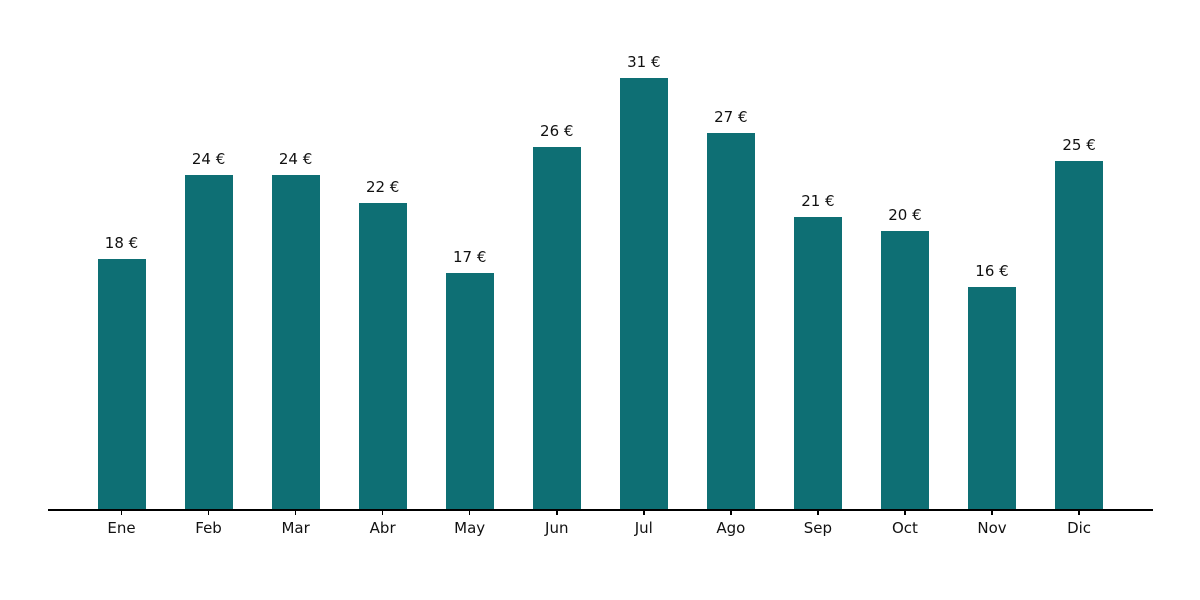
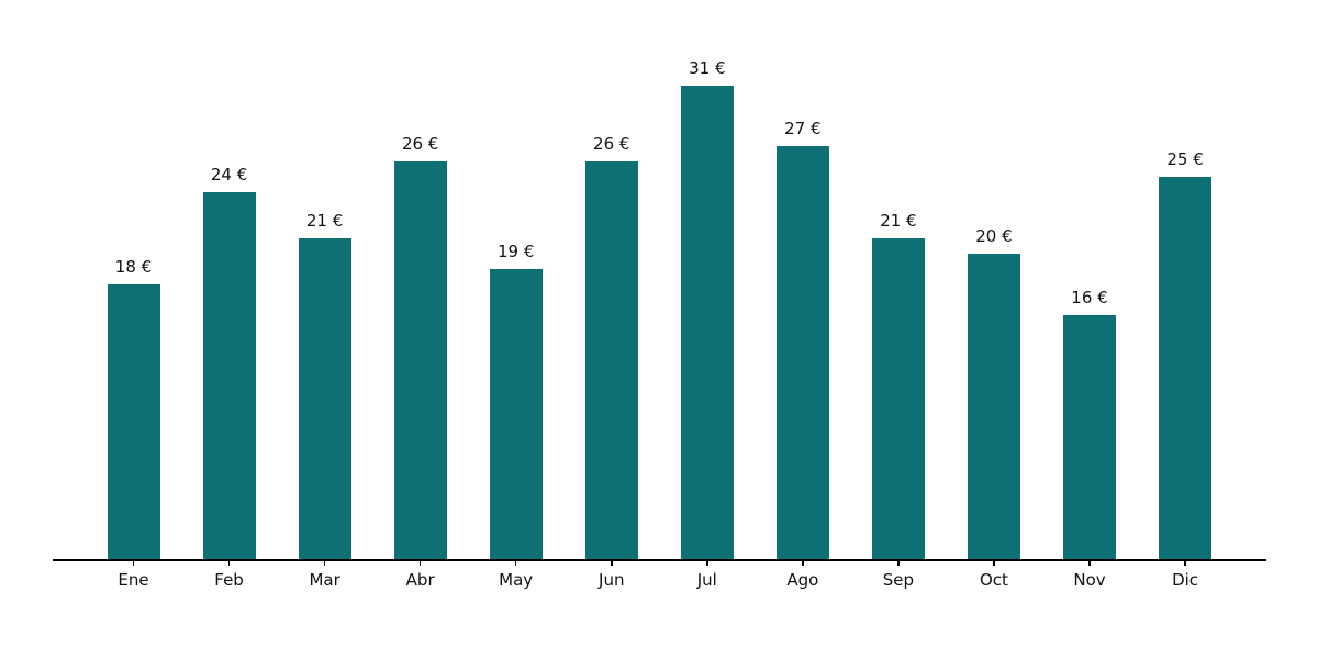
Mar: 24 -> 21
Abr: 22 -> 26
May: 17 -> 19
